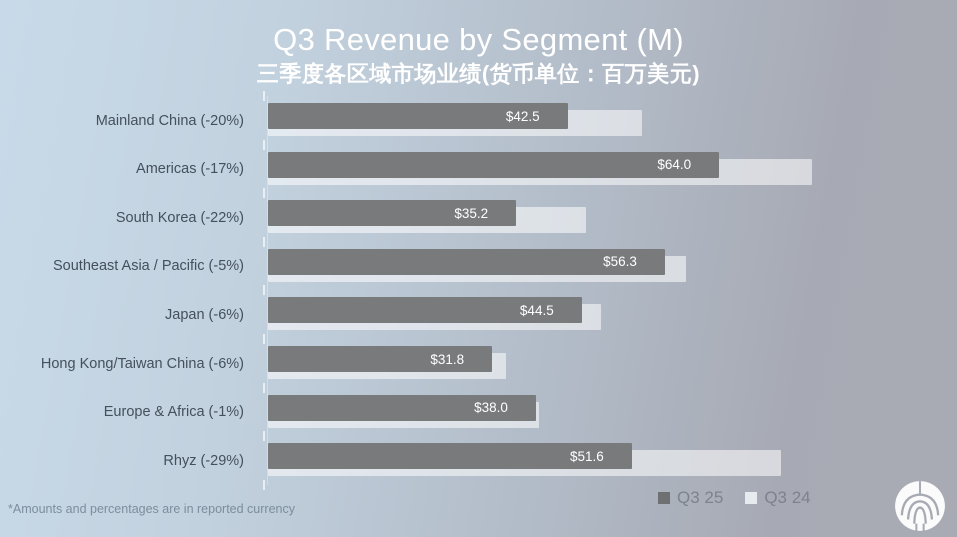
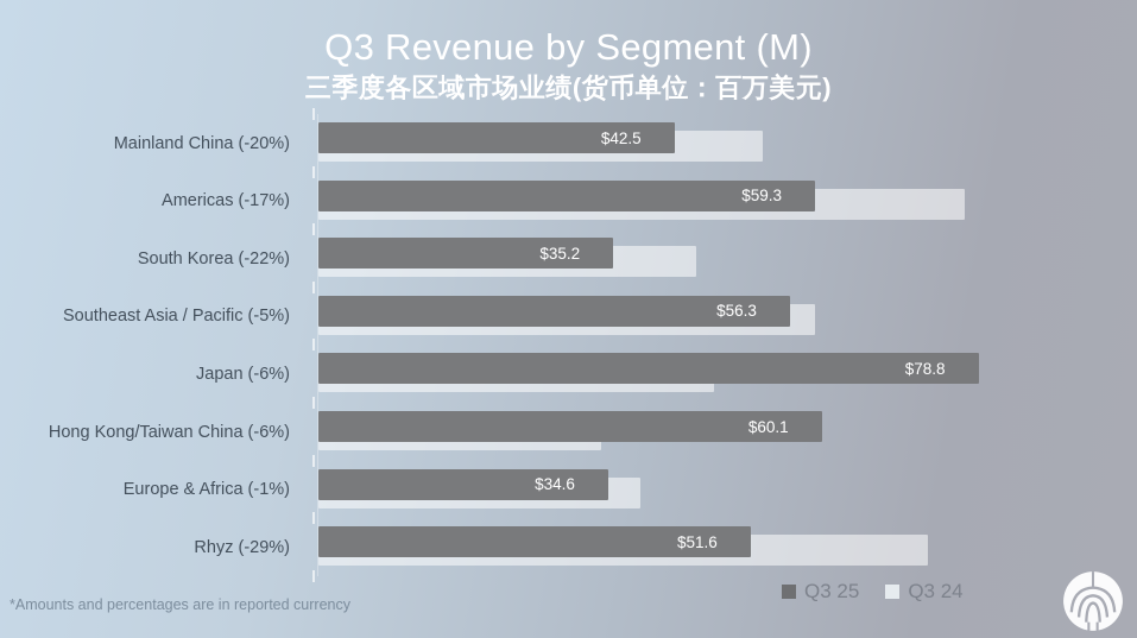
Q3 25/Americas (-17%): $64.0 -> $59.3
Q3 25/Japan (-6%): $44.5 -> $78.8
Q3 25/Hong Kong/Taiwan China (-6%): $31.8 -> $60.1
Q3 25/Europe & Africa (-1%): $38.0 -> $34.6
